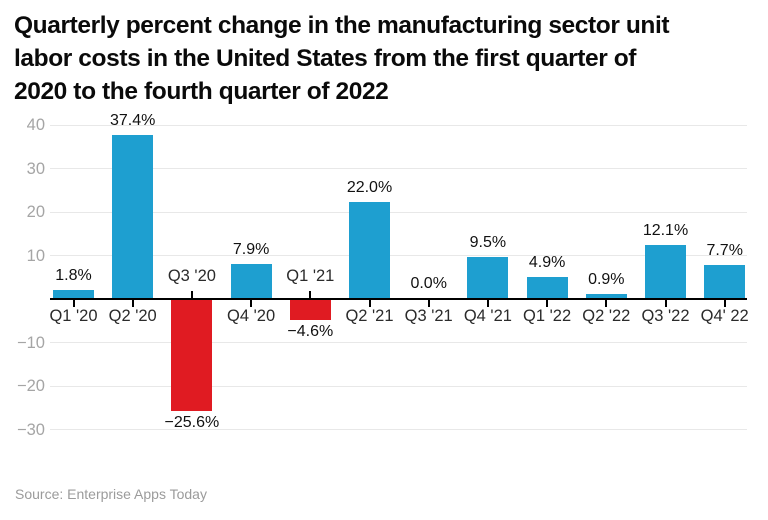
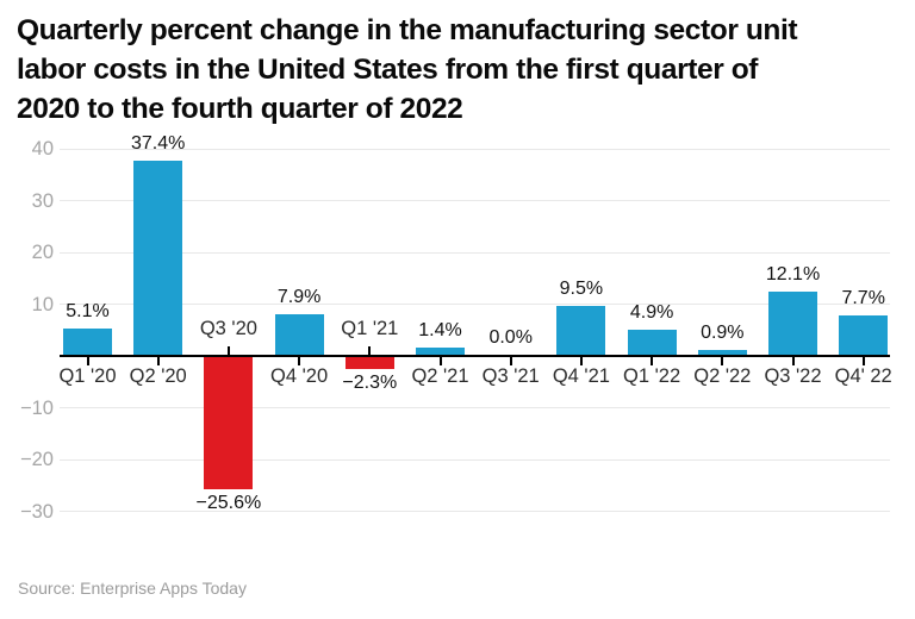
Q1 '20: 1.8% -> 5.1%
Q1 '21: −4.6% -> −2.3%
Q2 '21: 22.0% -> 1.4%
